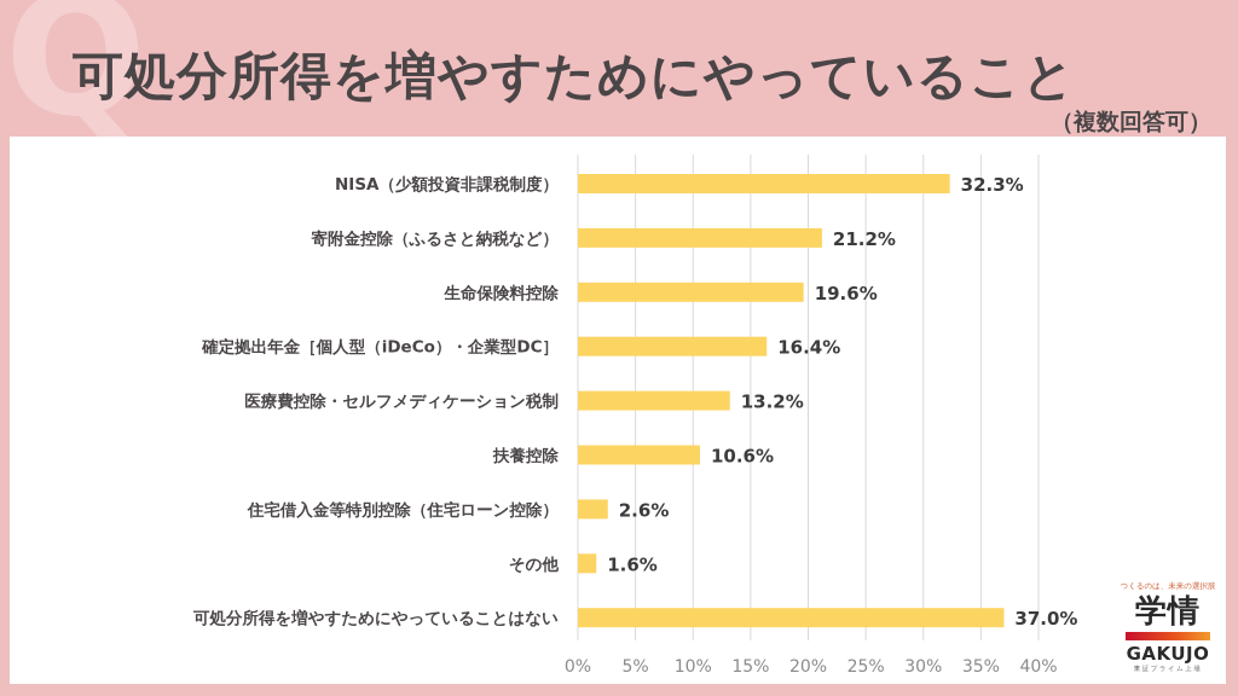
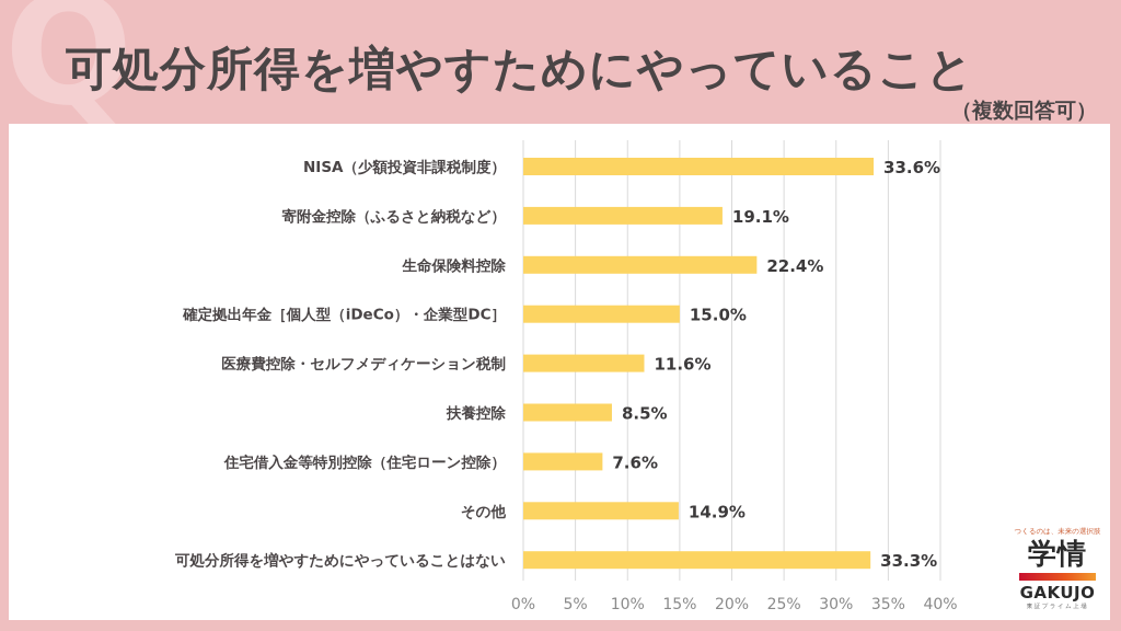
NISA（少額投資非課税制度）: 32.3% -> 33.6%
寄附金控除（ふるさと納税など）: 21.2% -> 19.1%
生命保険料控除: 19.6% -> 22.4%
確定拠出年金［個人型（iDeCo）・企業型DC］: 16.4% -> 15.0%
医療費控除・セルフメディケーション税制: 13.2% -> 11.6%
扶養控除: 10.6% -> 8.5%
住宅借入金等特別控除（住宅ローン控除）: 2.6% -> 7.6%
その他: 1.6% -> 14.9%
可処分所得を増やすためにやっていることはない: 37.0% -> 33.3%
